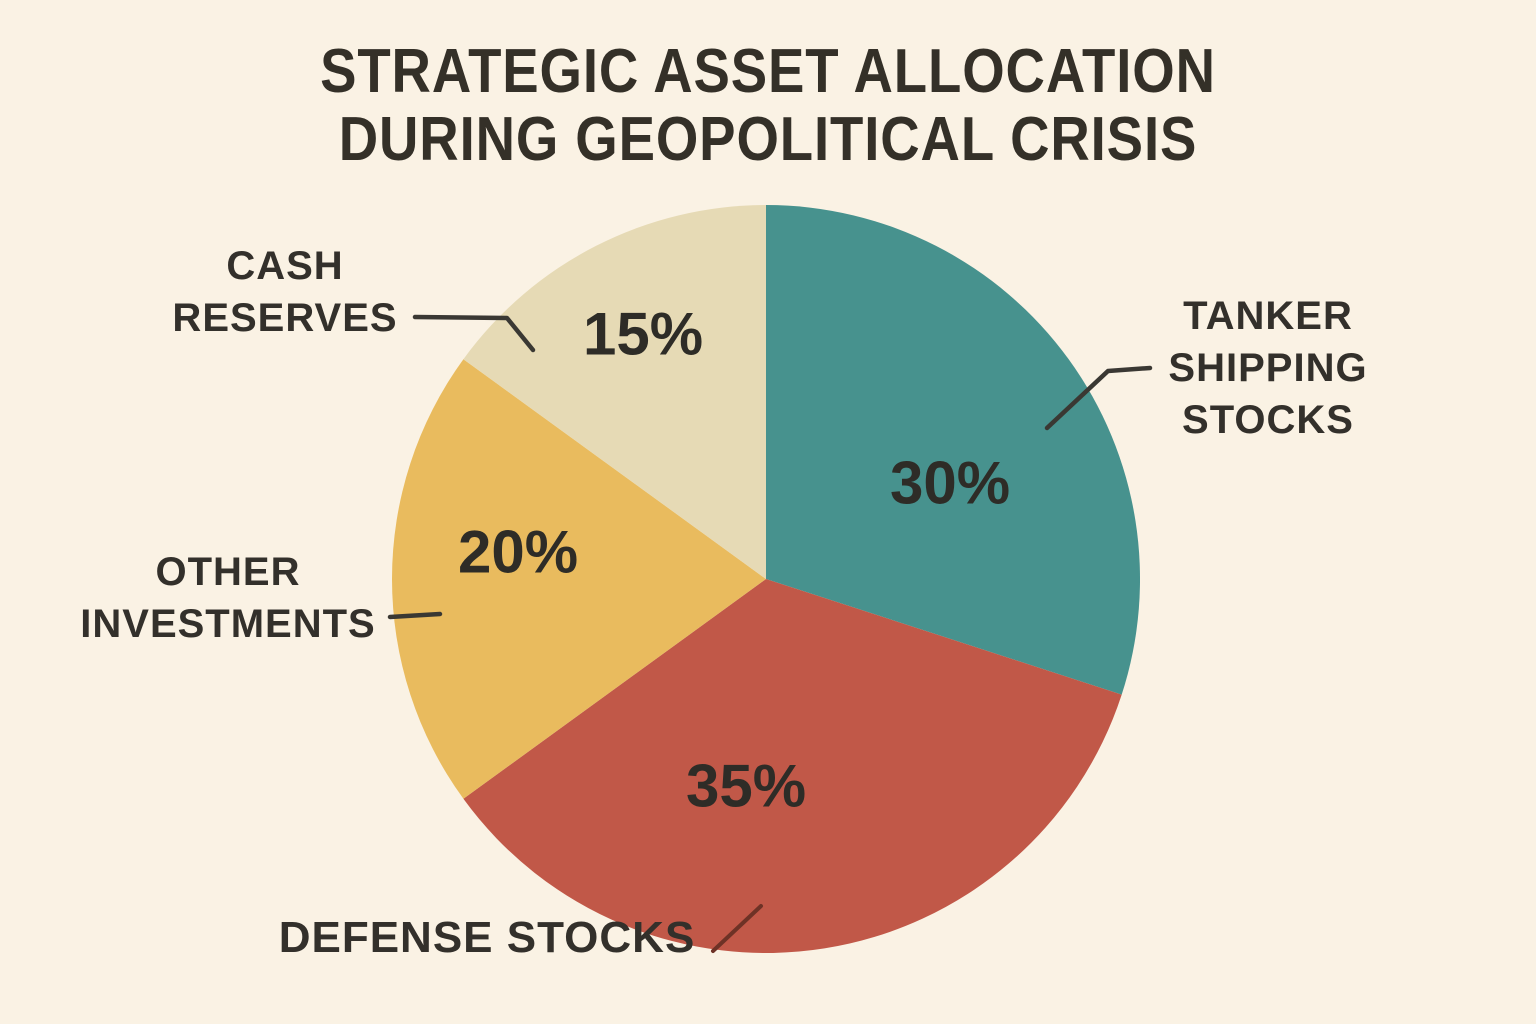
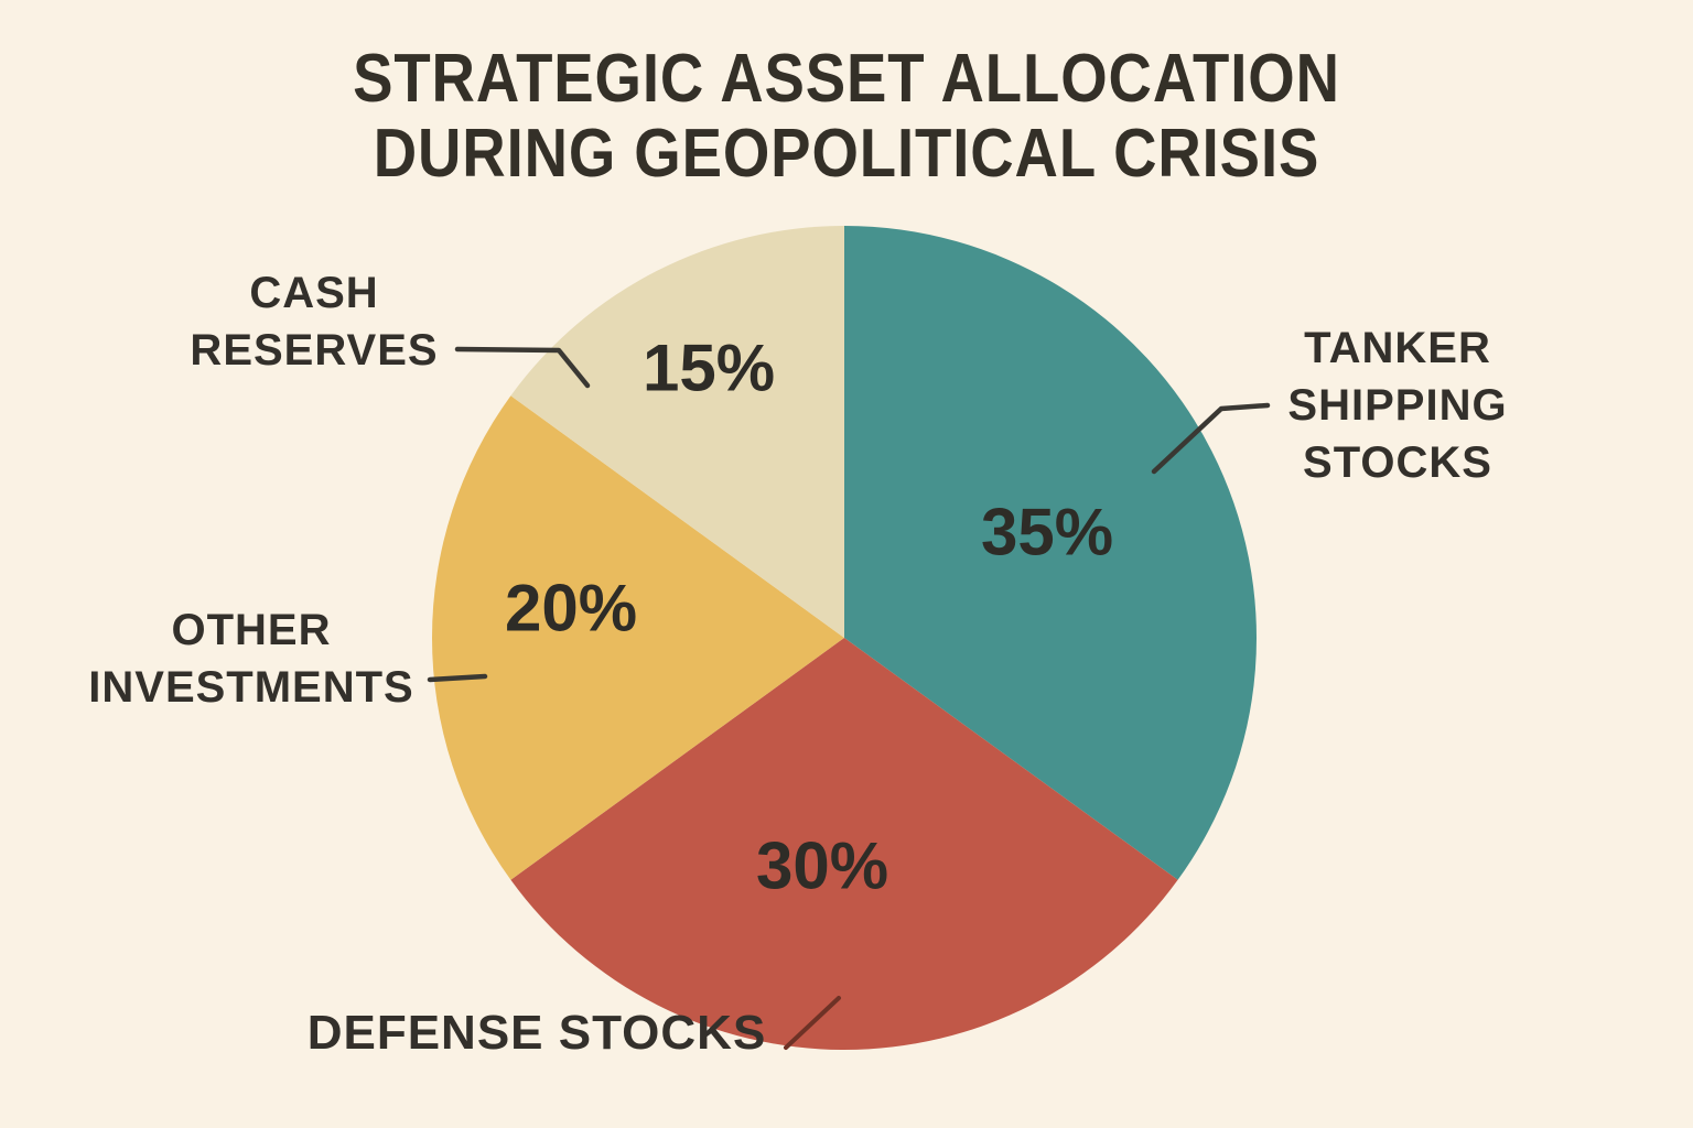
TANKER SHIPPING STOCKS: 30% -> 35%
DEFENSE STOCKS: 35% -> 30%
